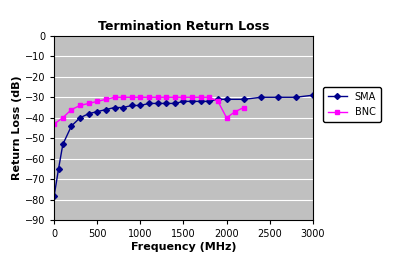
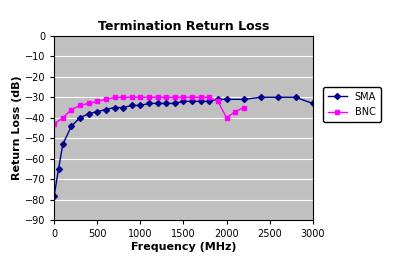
SMA/3000: -29 -> -33
